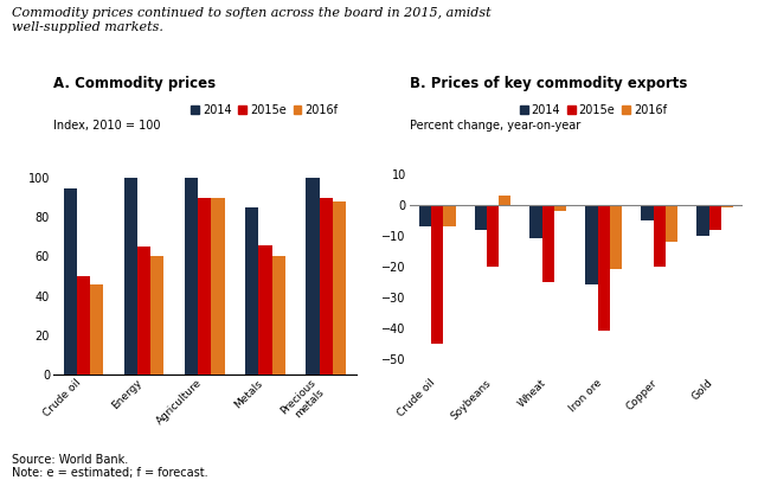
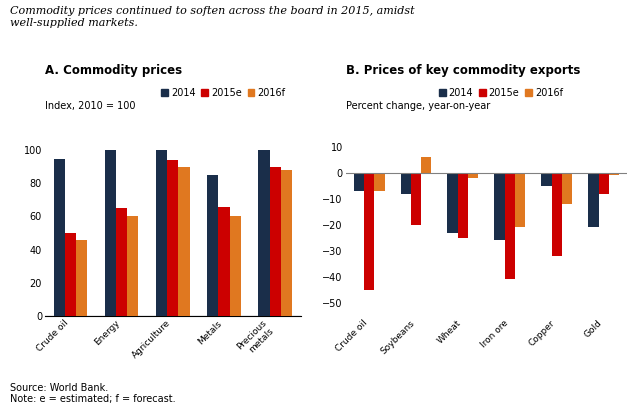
2015e/Agriculture: 90 -> 94
2016f/Soybeans: 3 -> 6
2014/Wheat: -11 -> -23
2015e/Copper: -20 -> -32
2014/Gold: -10 -> -21
